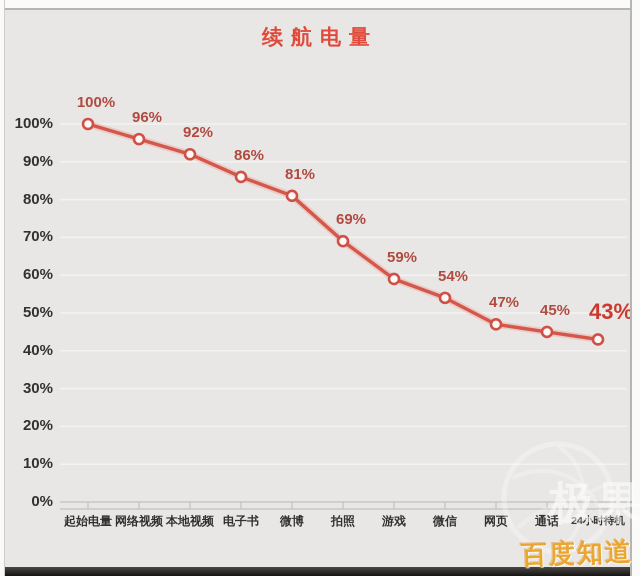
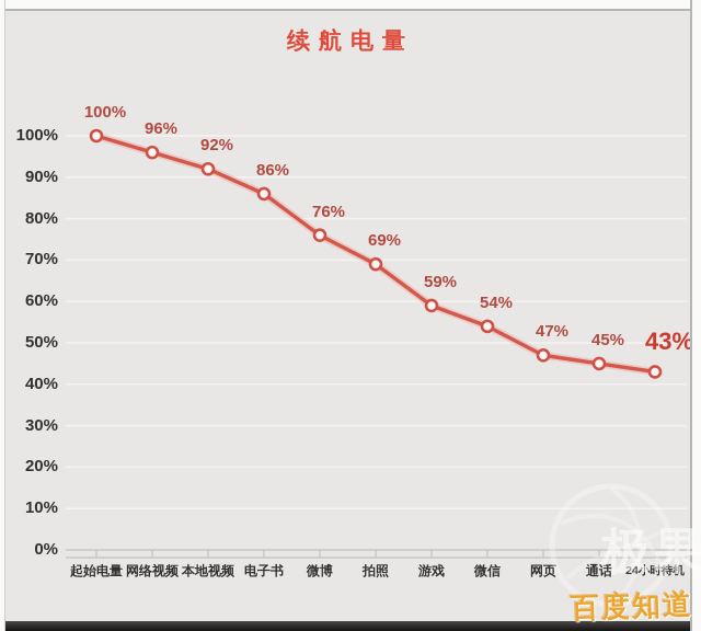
微博: 81% -> 76%
